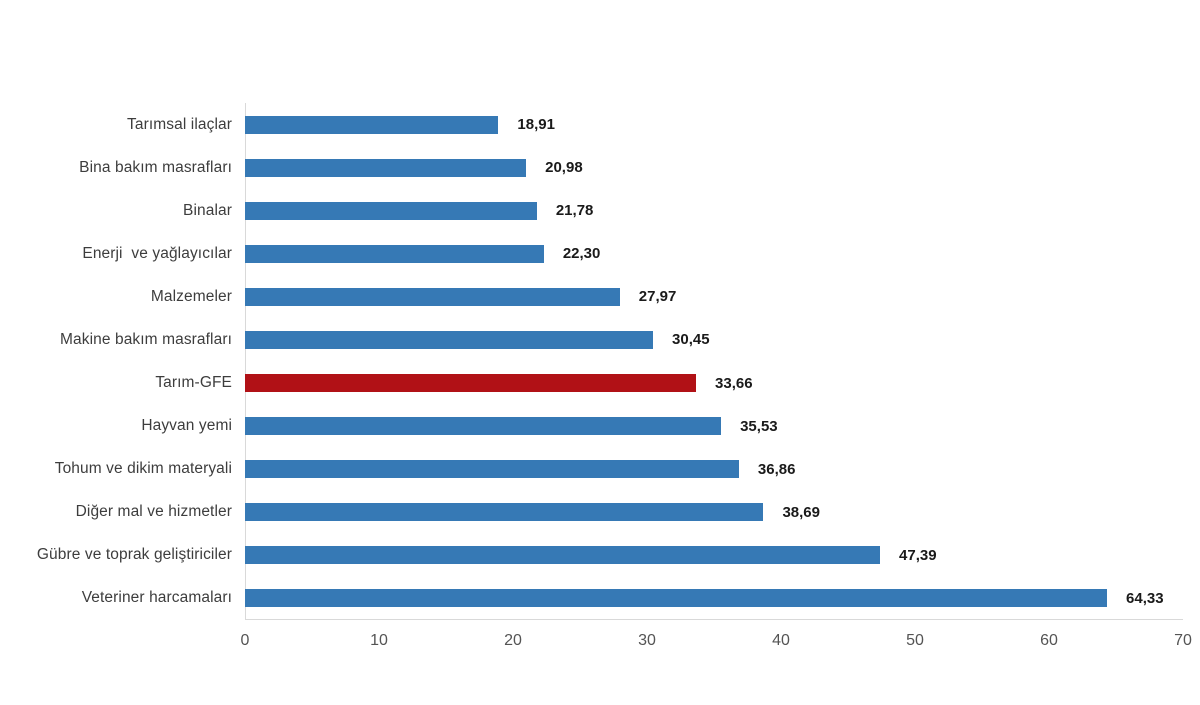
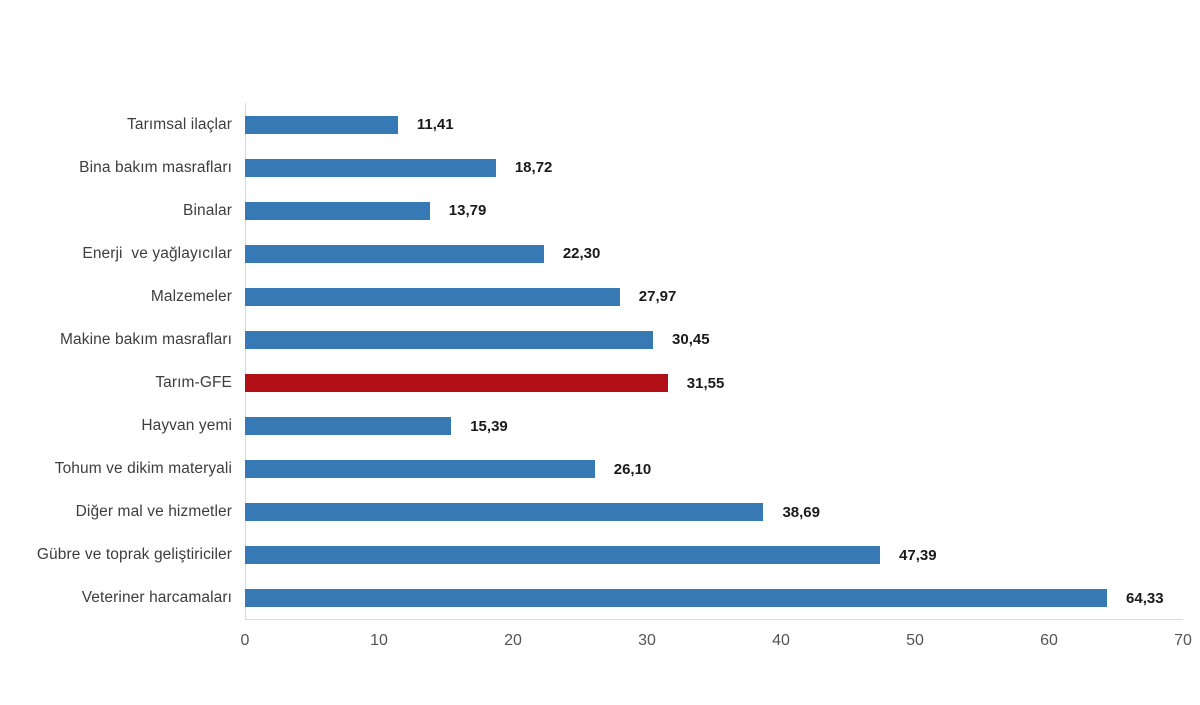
Tarımsal ilaçlar: 18,91 -> 11,41
Bina bakım masrafları: 20,98 -> 18,72
Binalar: 21,78 -> 13,79
Tarım-GFE: 33,66 -> 31,55
Hayvan yemi: 35,53 -> 15,39
Tohum ve dikim materyali: 36,86 -> 26,10
